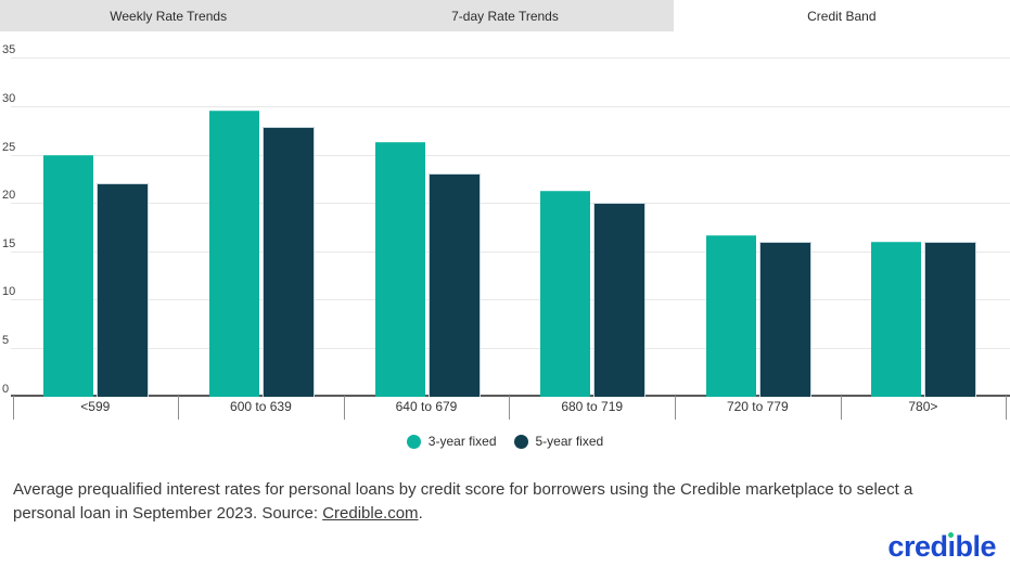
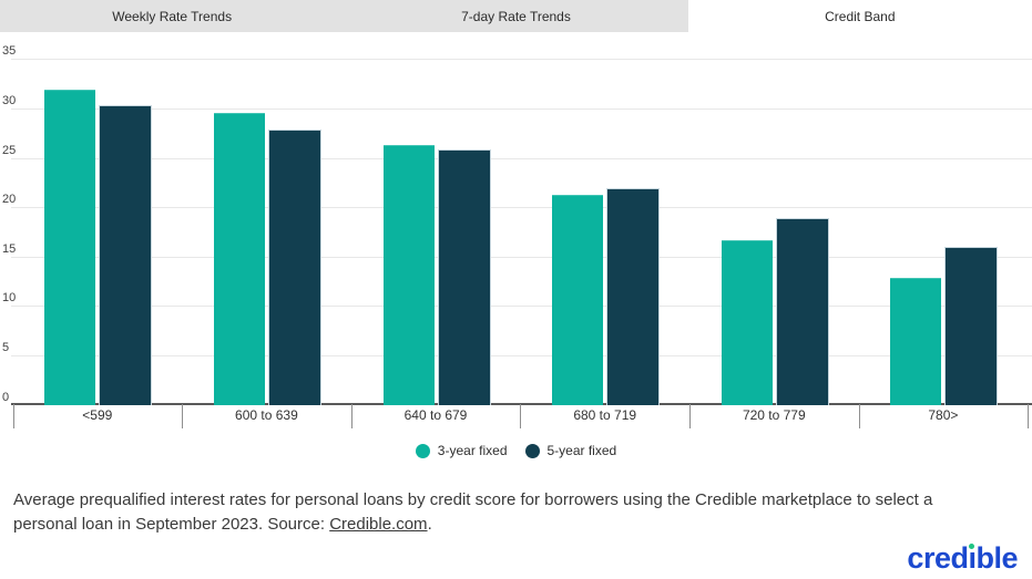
3-year fixed/<599: 25 -> 32
5-year fixed/<599: 22 -> 30
5-year fixed/640 to 679: 23 -> 26
5-year fixed/680 to 719: 20 -> 22
5-year fixed/720 to 779: 16 -> 19
3-year fixed/780>: 16 -> 13
